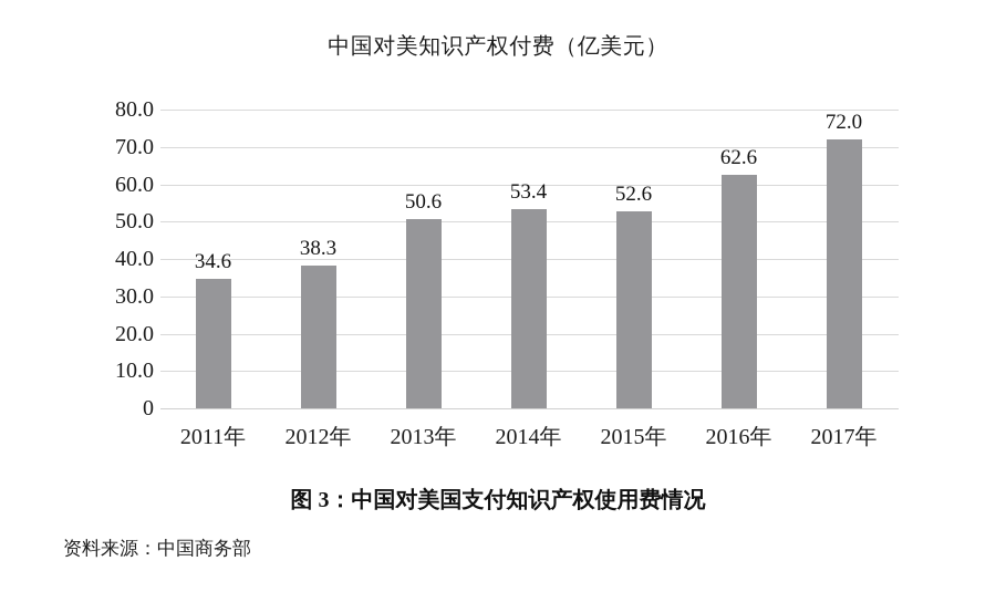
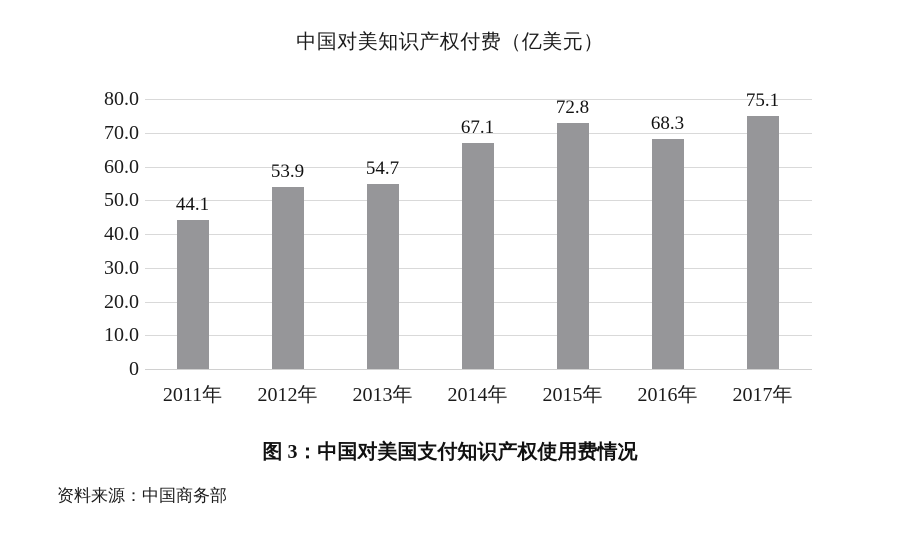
2011年: 34.6 -> 44.1
2012年: 38.3 -> 53.9
2013年: 50.6 -> 54.7
2014年: 53.4 -> 67.1
2015年: 52.6 -> 72.8
2016年: 62.6 -> 68.3
2017年: 72.0 -> 75.1
